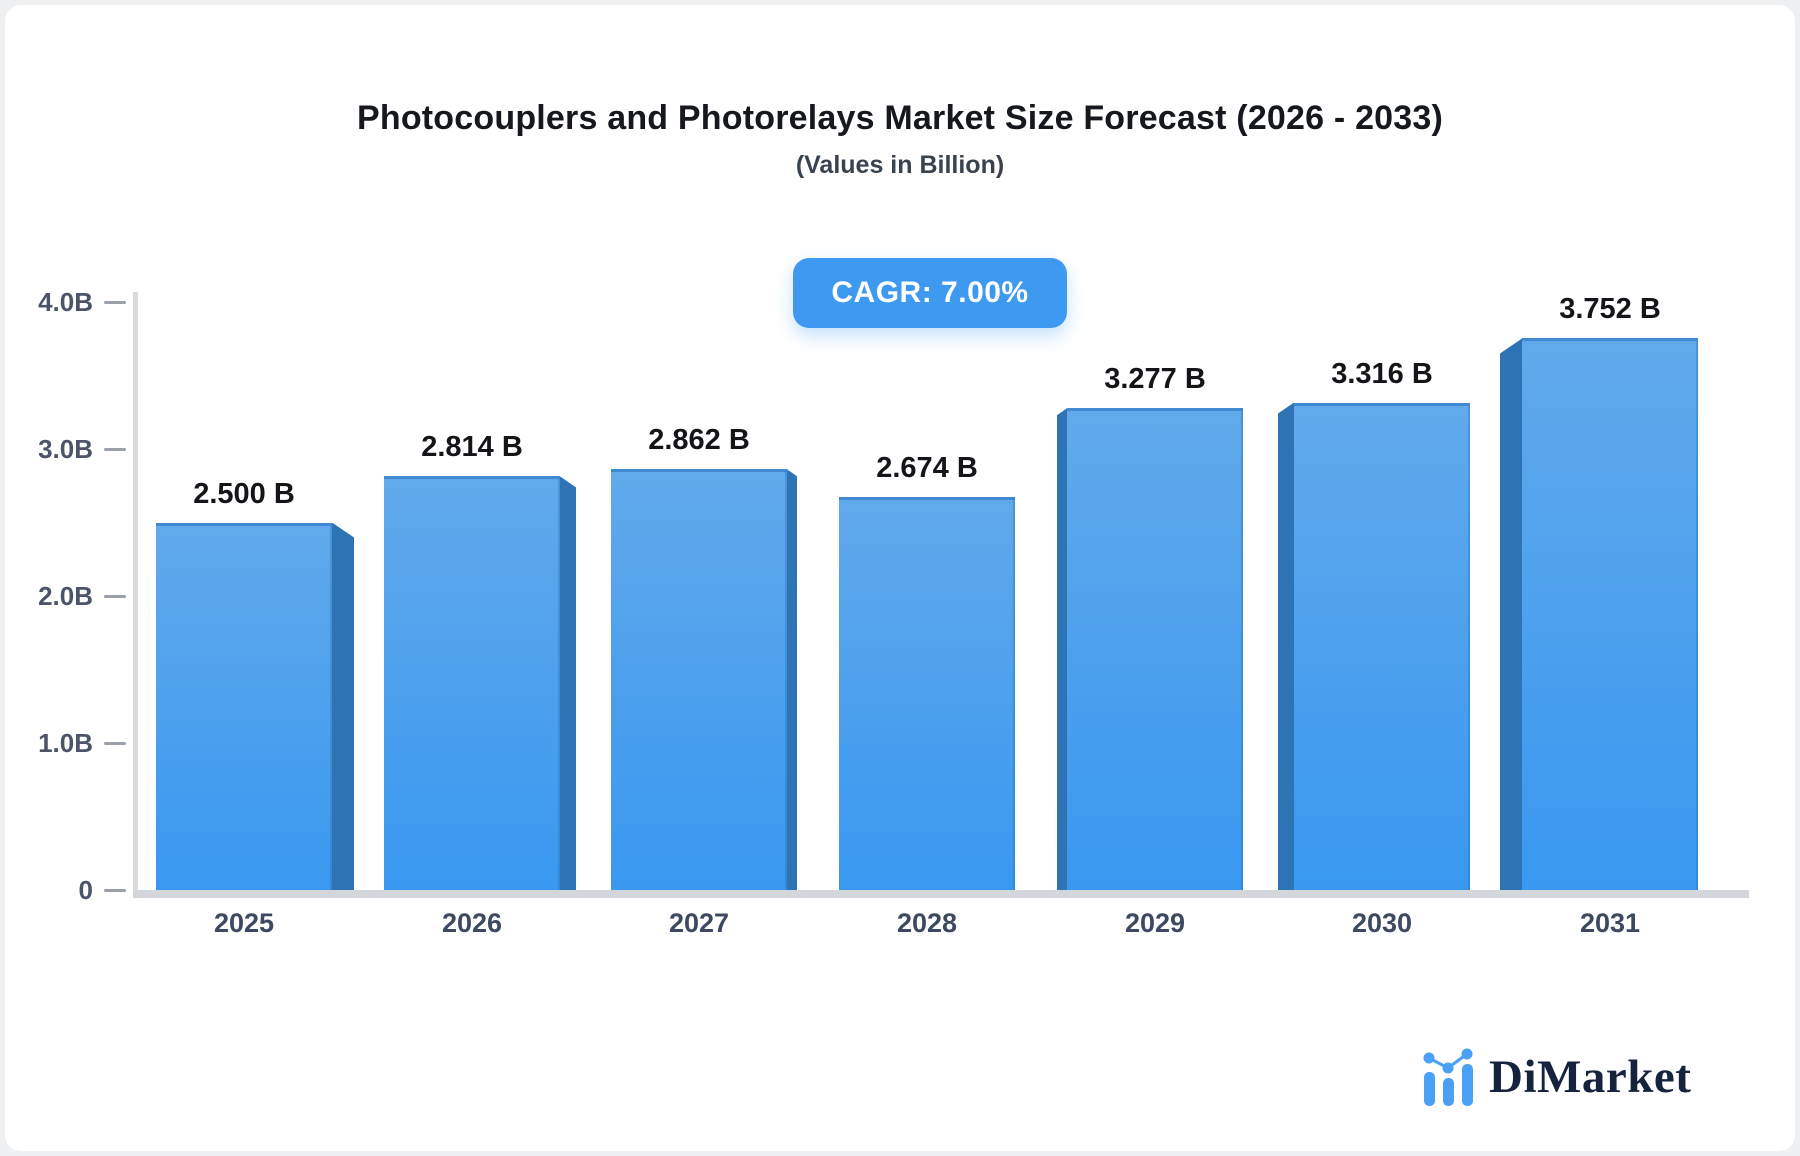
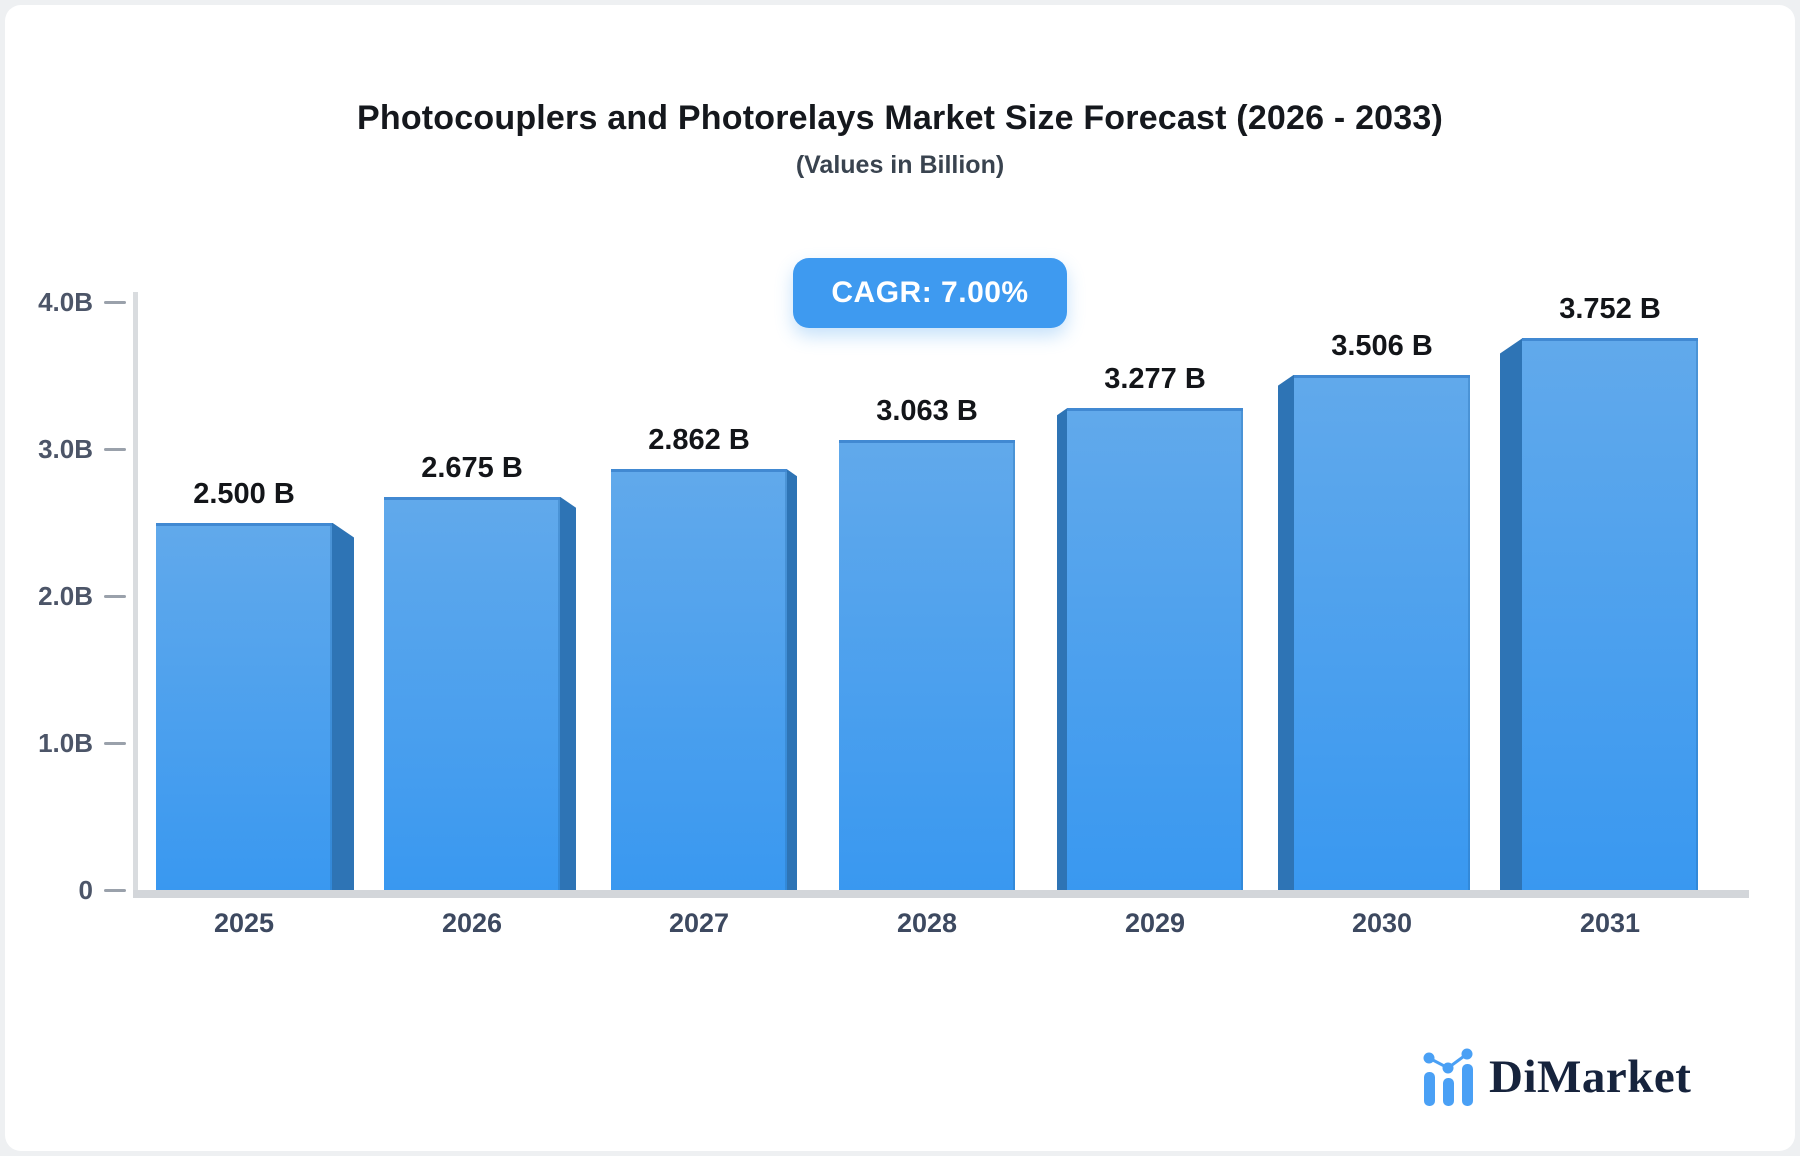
2026: 2.814 -> 2.675
2028: 2.674 -> 3.063
2030: 3.316 -> 3.506
